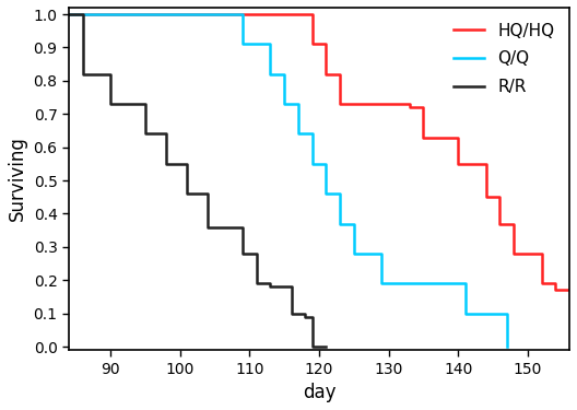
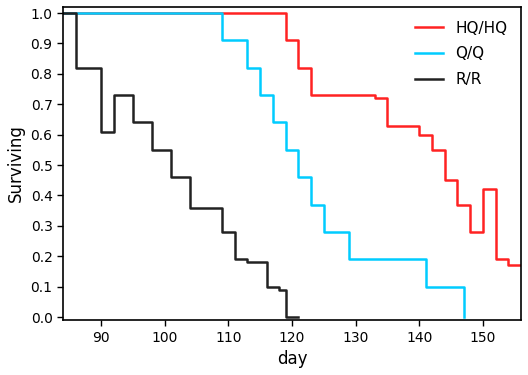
R/R/90: 0.73 -> 0.61
HQ/HQ/140: 0.55 -> 0.60
HQ/HQ/150: 0.28 -> 0.42
